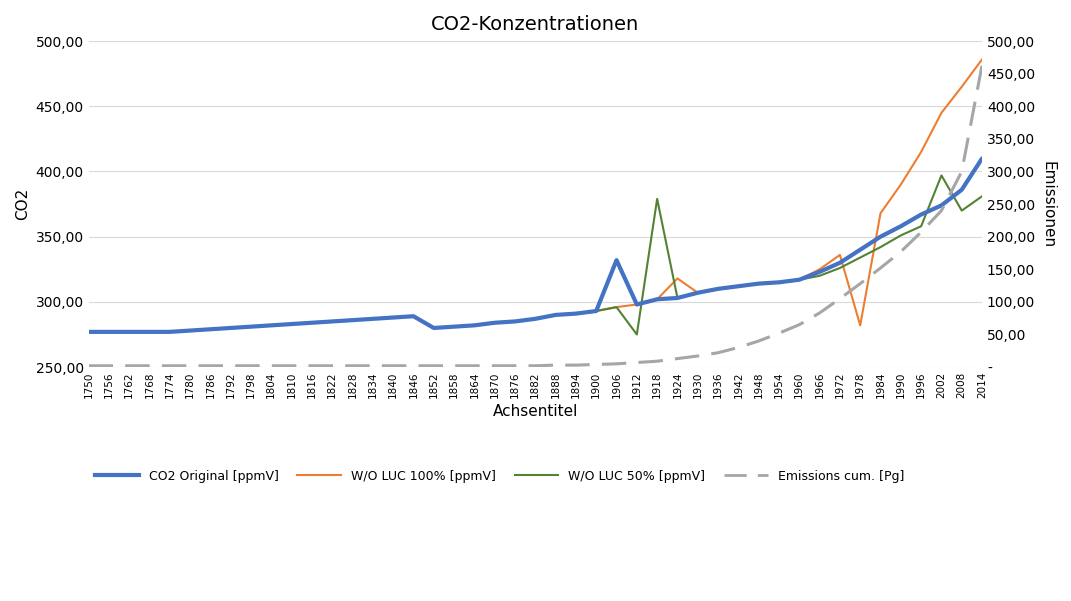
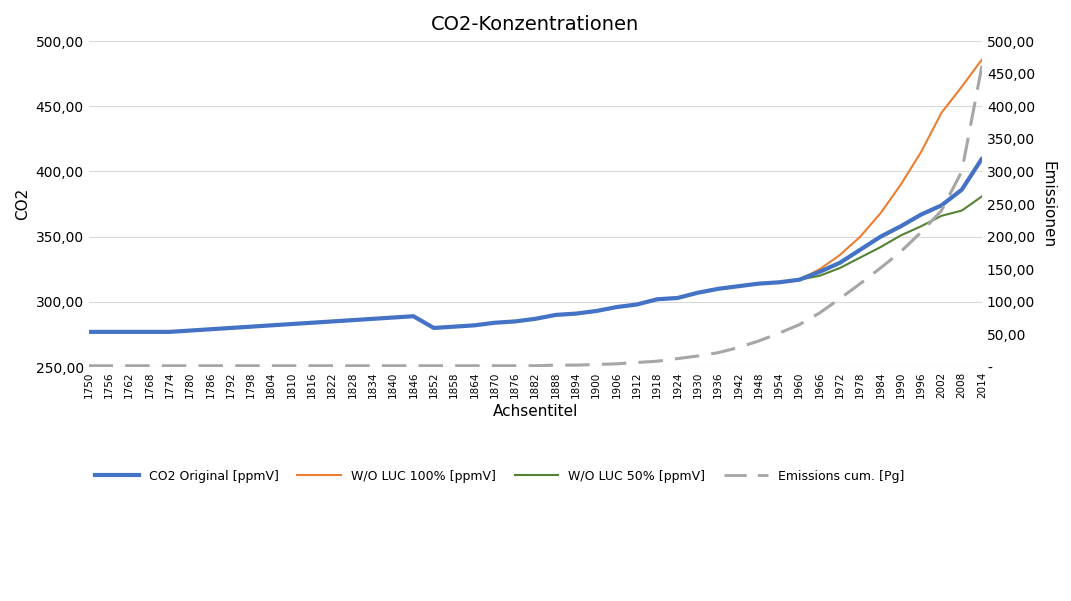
CO2 Original [ppmV]/1906: 332 -> 296
W/O LUC 50% [ppmV]/1912: 275 -> 298
W/O LUC 50% [ppmV]/1918: 379 -> 302
W/O LUC 100% [ppmV]/1924: 318 -> 303
W/O LUC 100% [ppmV]/1978: 282 -> 350
W/O LUC 50% [ppmV]/2002: 397 -> 366
